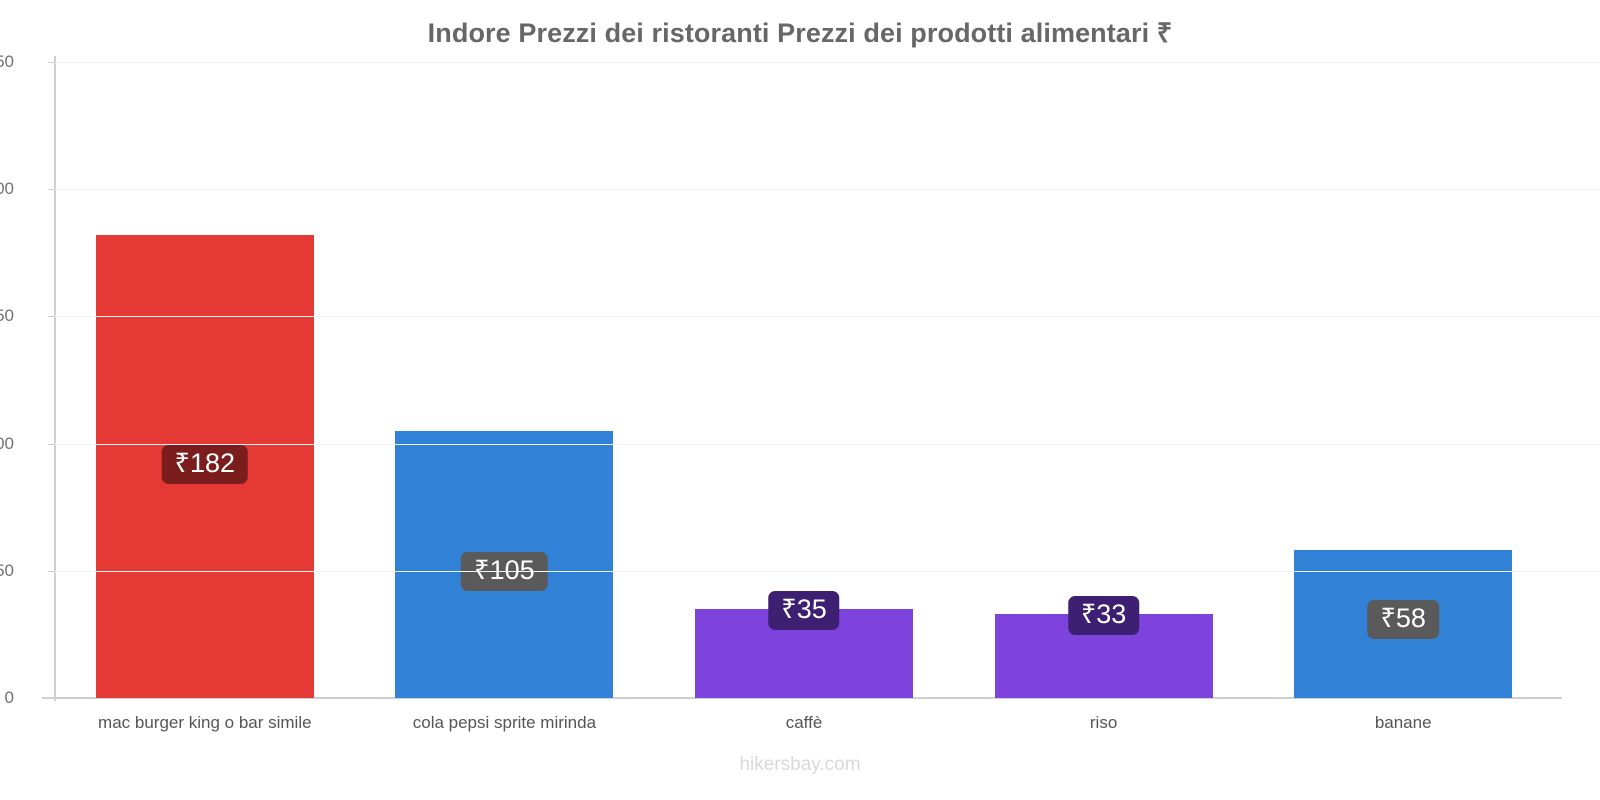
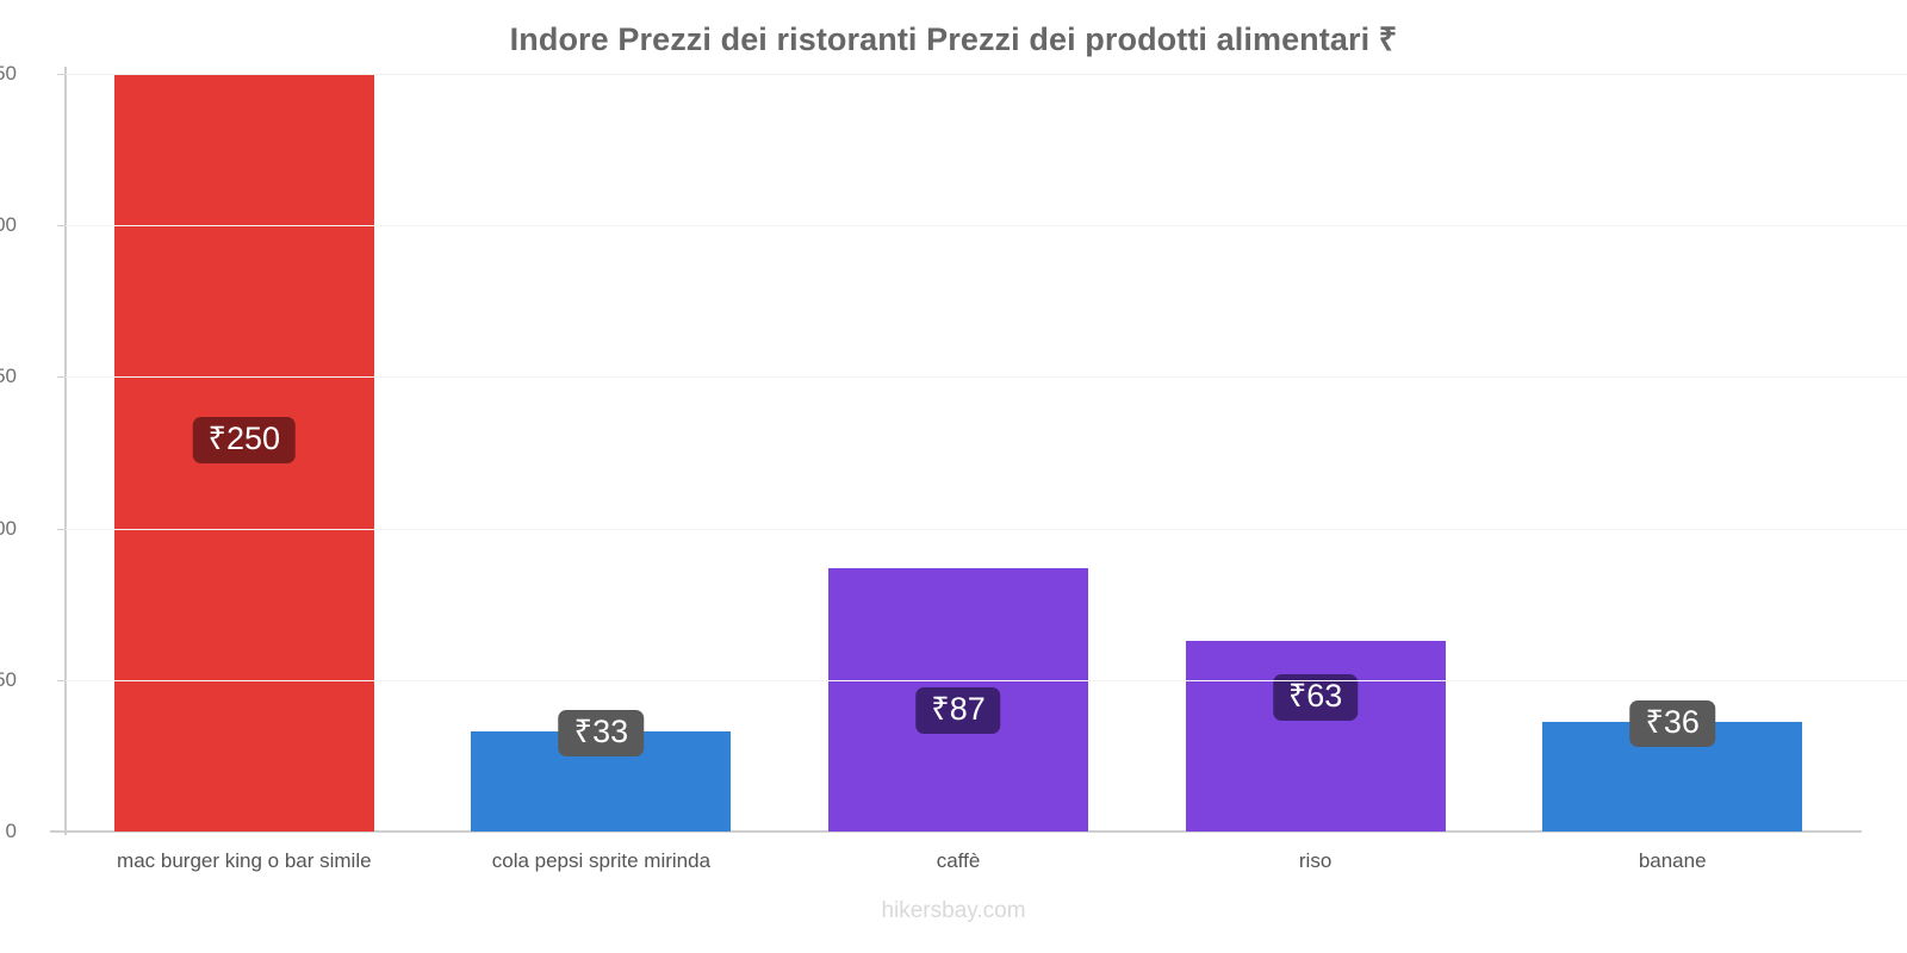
mac burger king o bar simile: 182 -> 250
cola pepsi sprite mirinda: 105 -> 33
caffè: 35 -> 87
riso: 33 -> 63
banane: 58 -> 36
